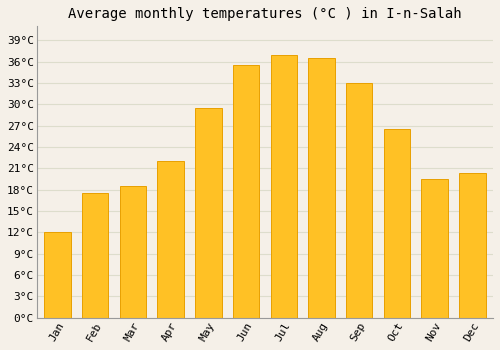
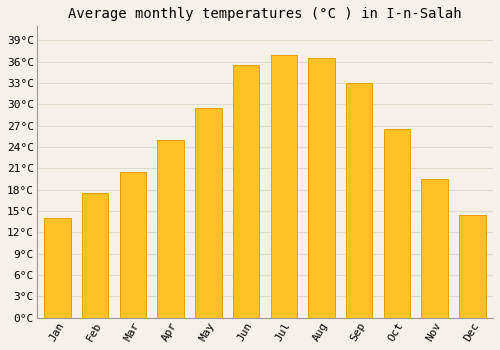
Jan: 12.0°C -> 14.0°C
Mar: 18.6°C -> 20.5°C
Apr: 22.0°C -> 25.0°C
Dec: 20.4°C -> 14.5°C
